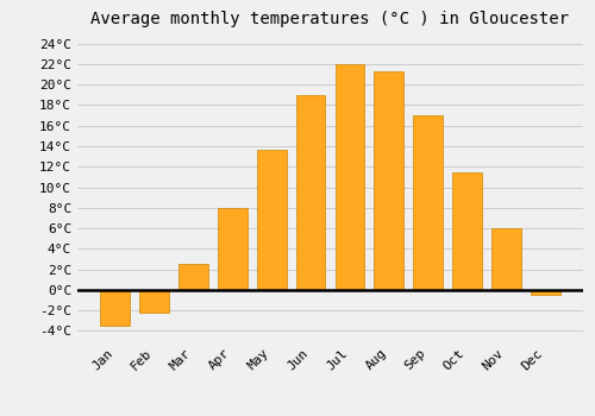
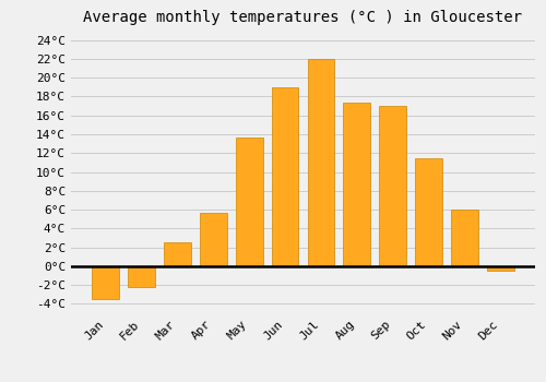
Apr: 8.0°C -> 5.6°C
Aug: 21.3°C -> 17.4°C
